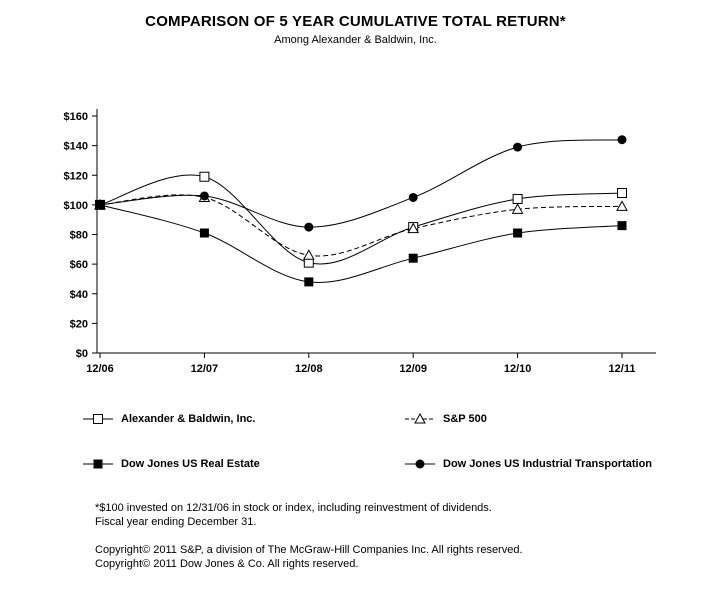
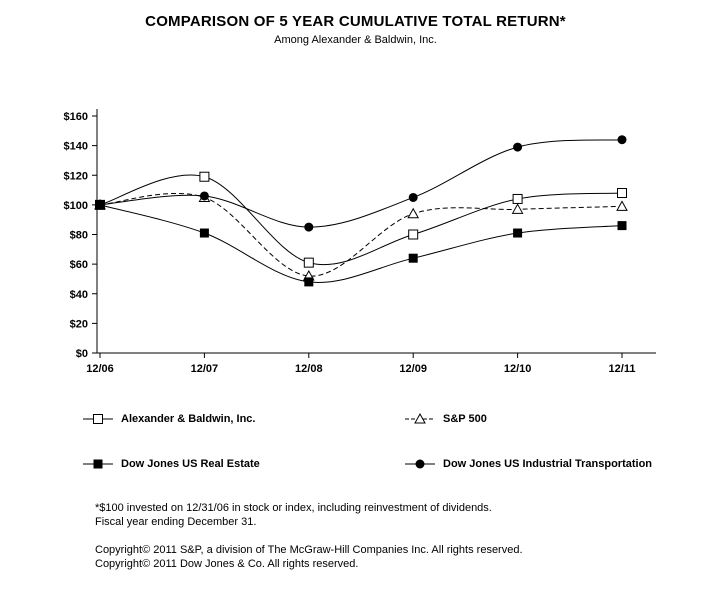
S&P 500/12/08: $66 -> $52
Alexander & Baldwin, Inc./12/09: $85 -> $80
S&P 500/12/09: $84 -> $94
